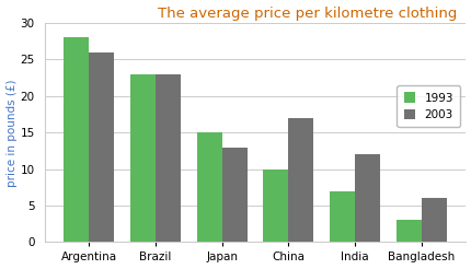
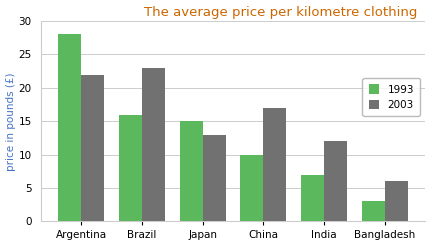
2003/Argentina: 26 -> 22
1993/Brazil: 23 -> 16
